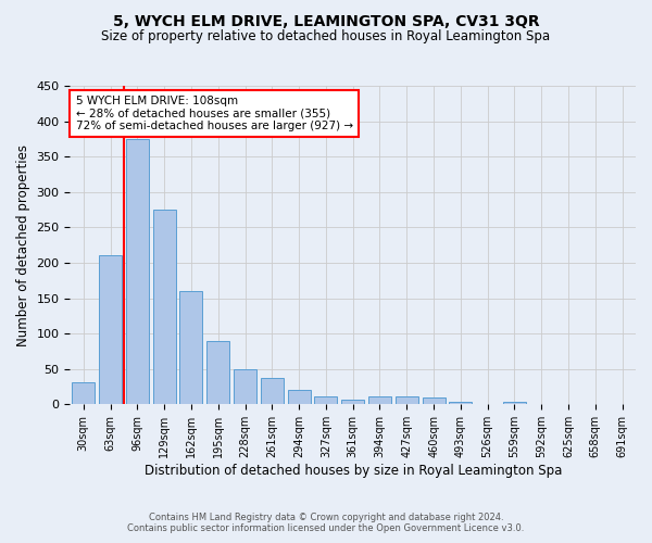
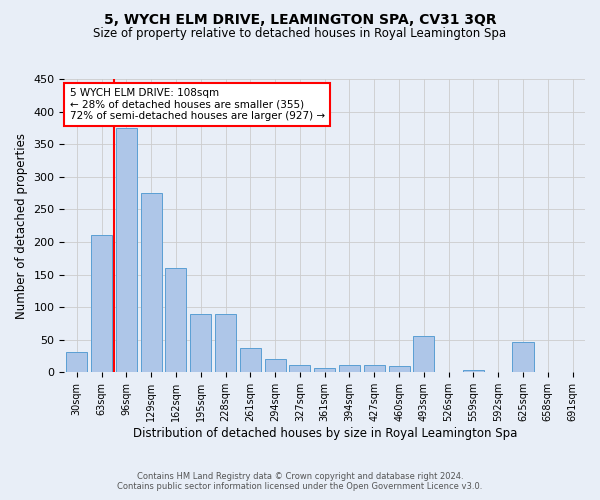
228sqm: 50 -> 90
493sqm: 4 -> 56
625sqm: 1 -> 46
